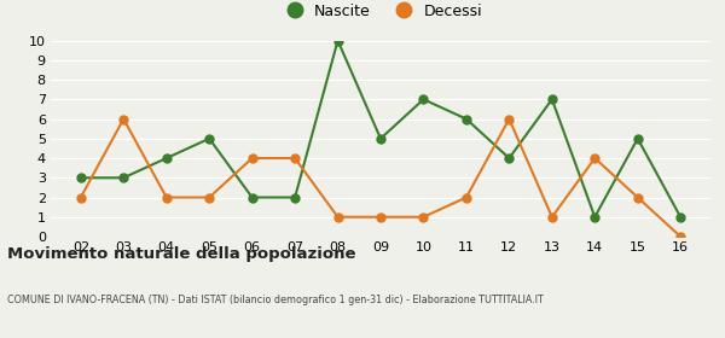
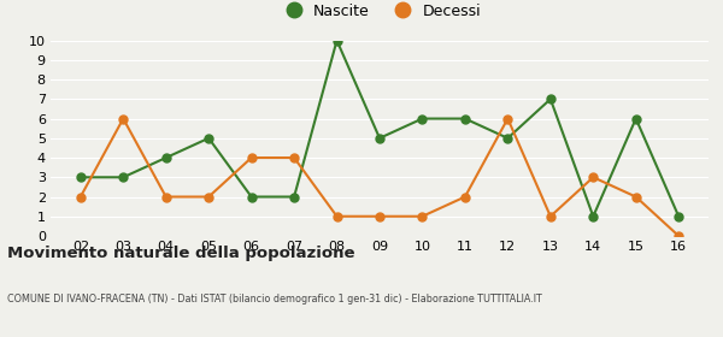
Nascite/10: 7 -> 6
Nascite/12: 4 -> 5
Decessi/14: 4 -> 3
Nascite/15: 5 -> 6
